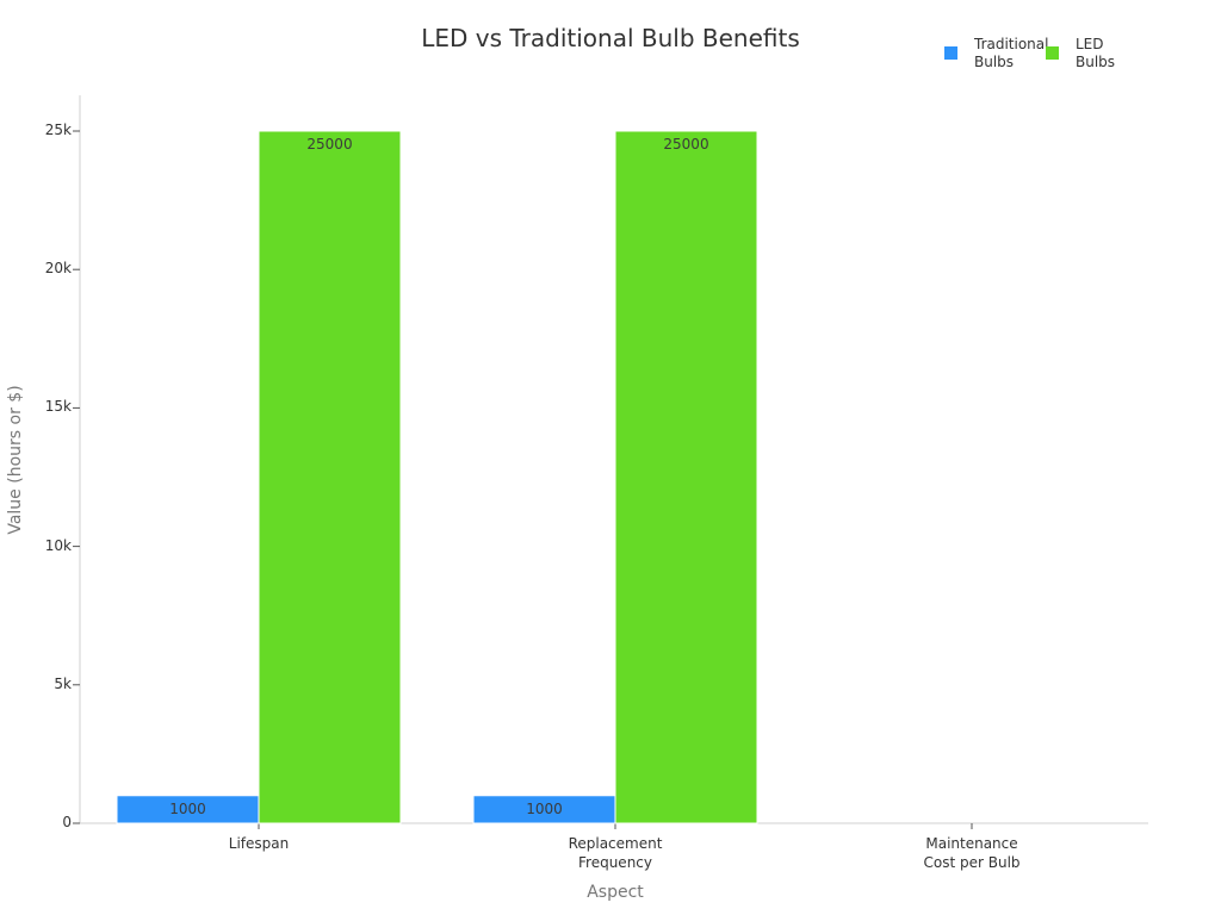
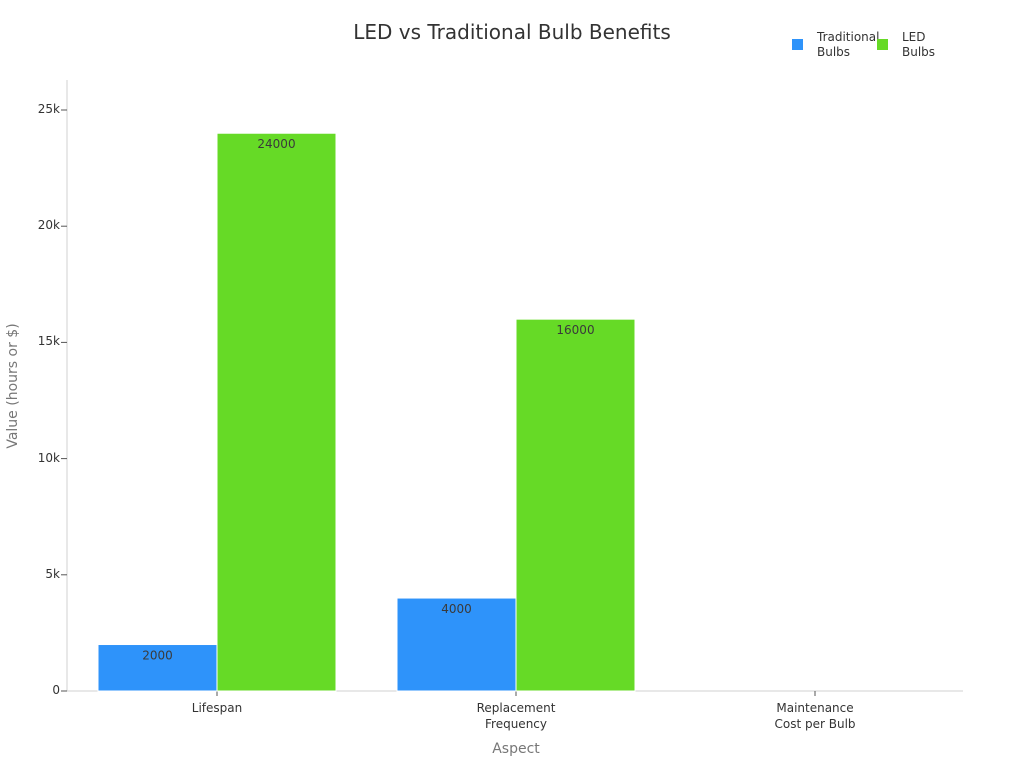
Traditional Bulbs/Lifespan: 1000 -> 2000
LED Bulbs/Lifespan: 25000 -> 24000
Traditional Bulbs/Replacement Frequency: 1000 -> 4000
LED Bulbs/Replacement Frequency: 25000 -> 16000
